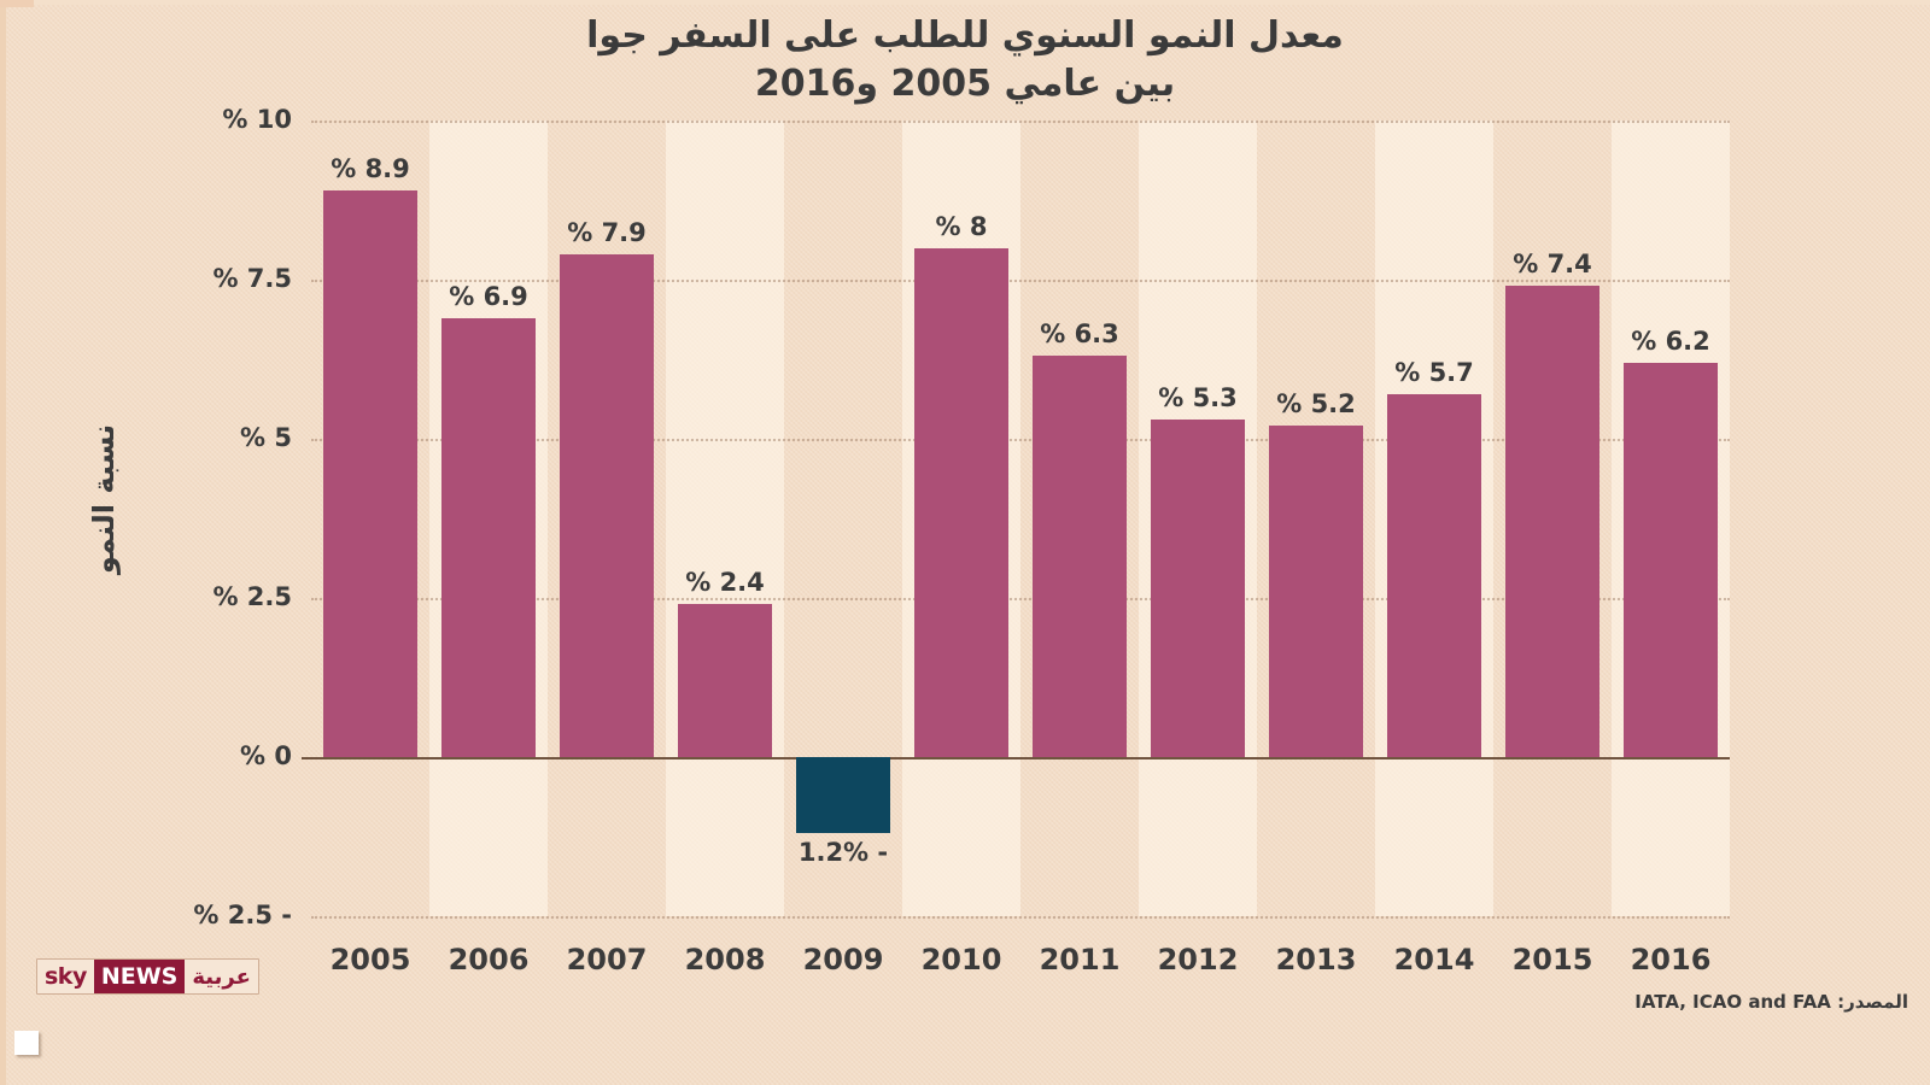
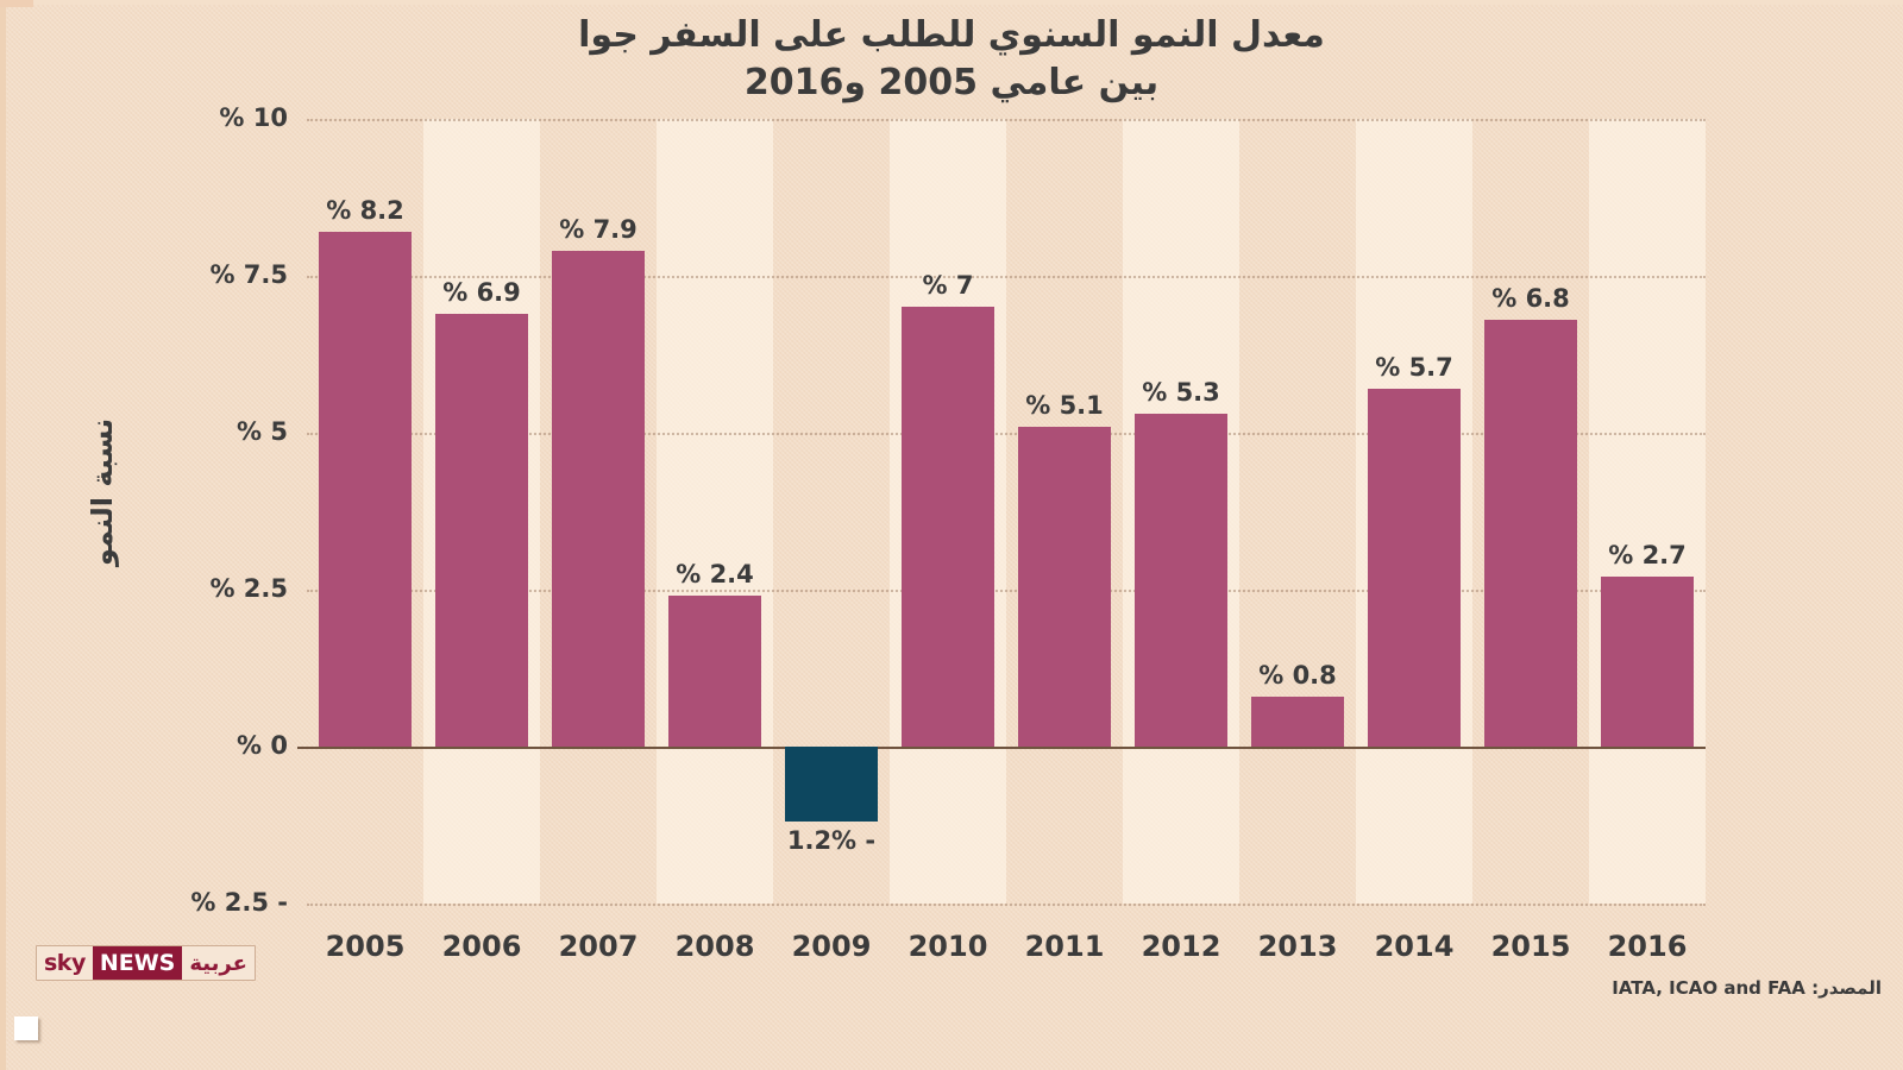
2005: 8.9 -> 8.2
2010: 8 -> 7
2011: 6.3 -> 5.1
2013: 5.2 -> 0.8
2015: 7.4 -> 6.8
2016: 6.2 -> 2.7
